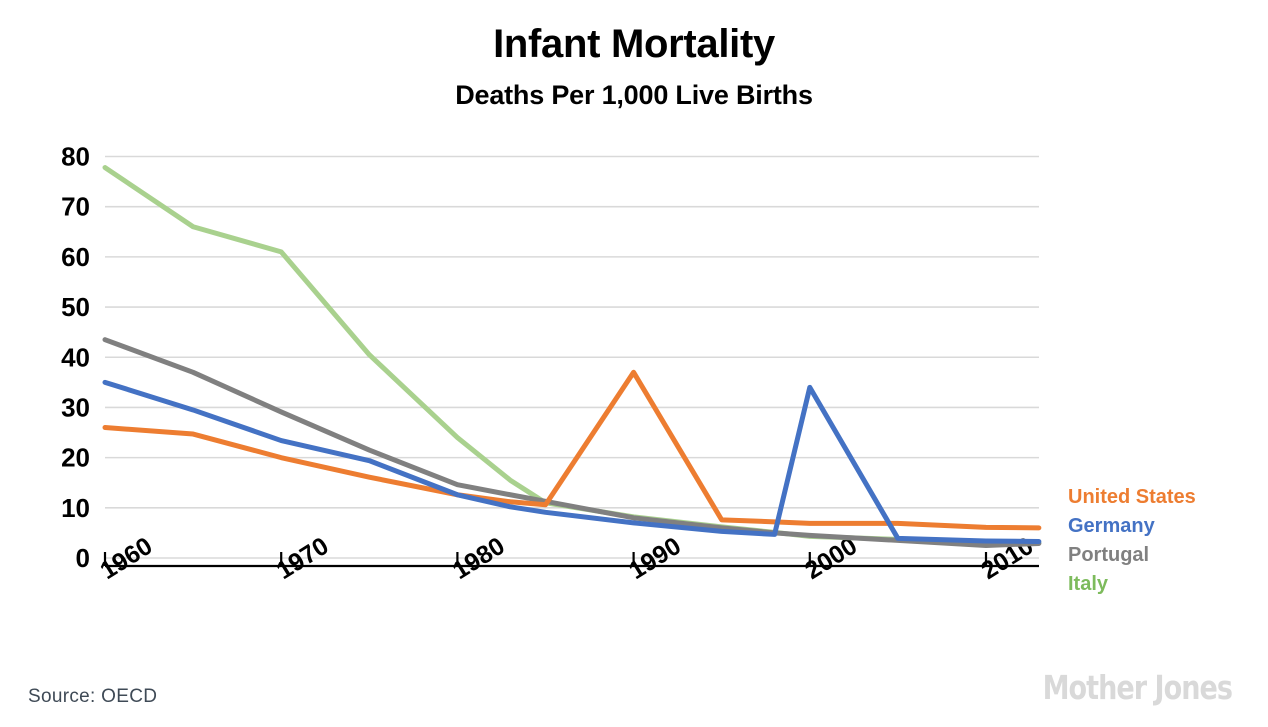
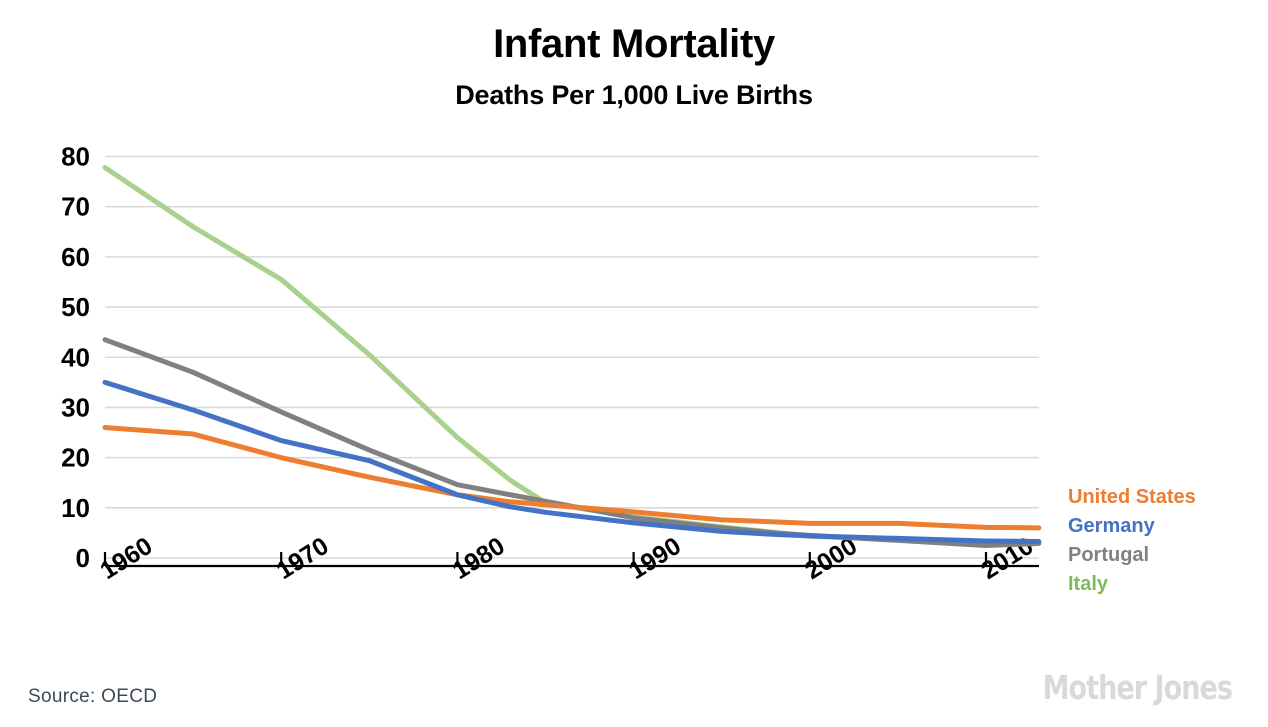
Italy/1970: 61 -> 56
United States/1990: 37 -> 9
Germany/2000: 34 -> 4
